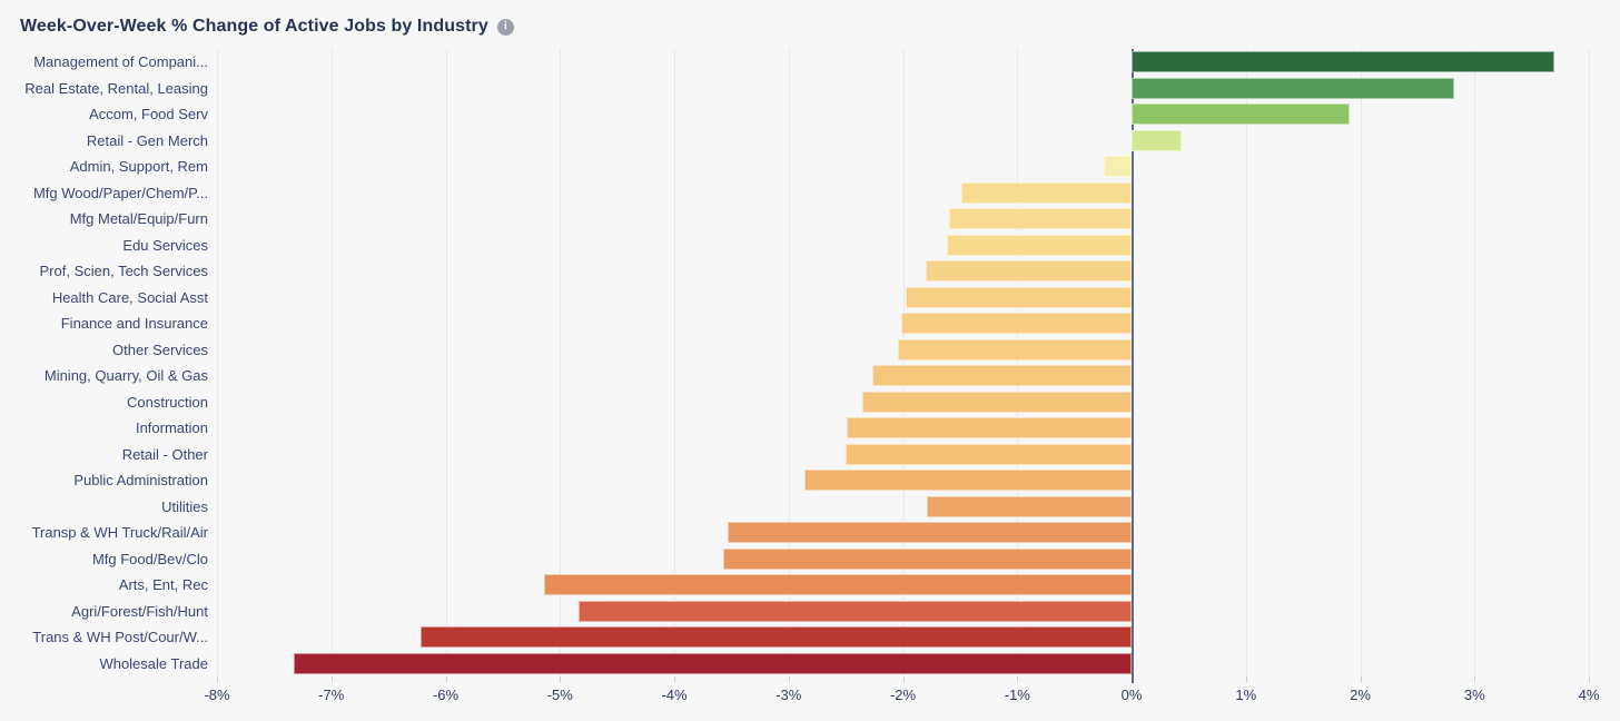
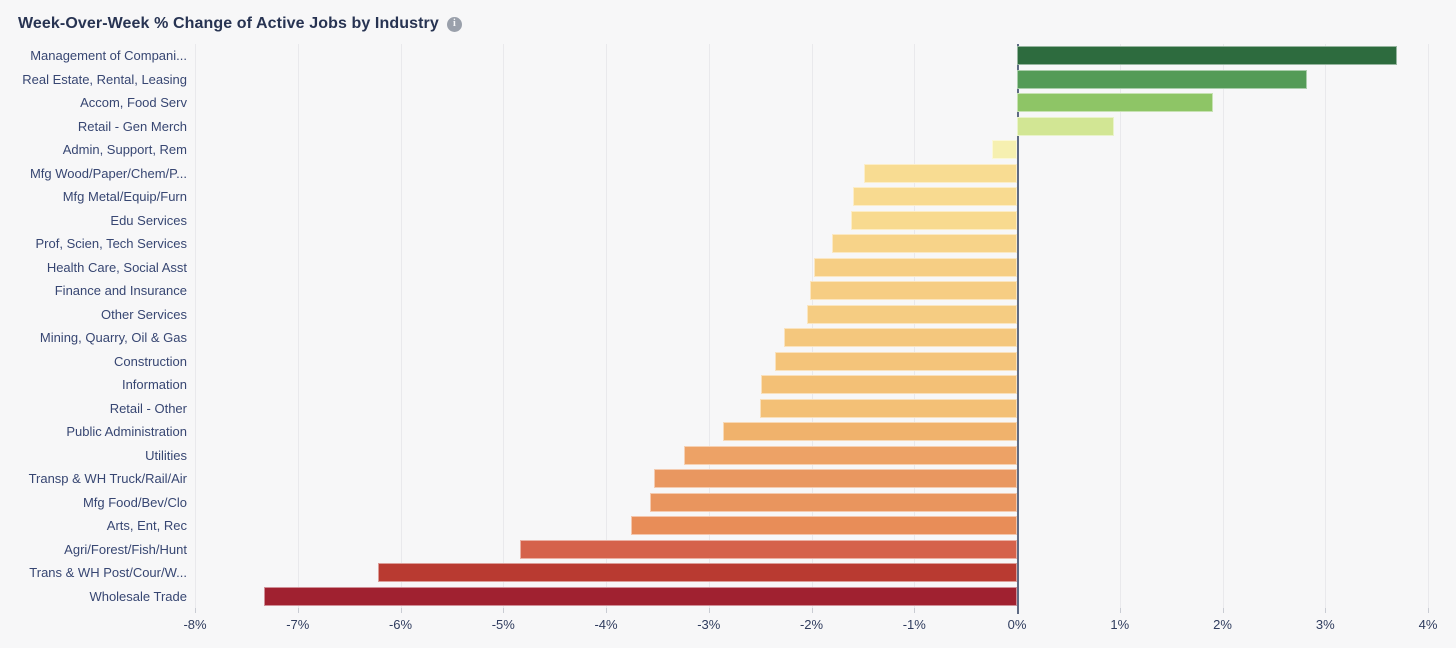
Retail - Gen Merch: 0.44% -> 0.94%
Utilities: -1.79% -> -3.24%
Arts, Ent, Rec: -5.14% -> -3.76%
